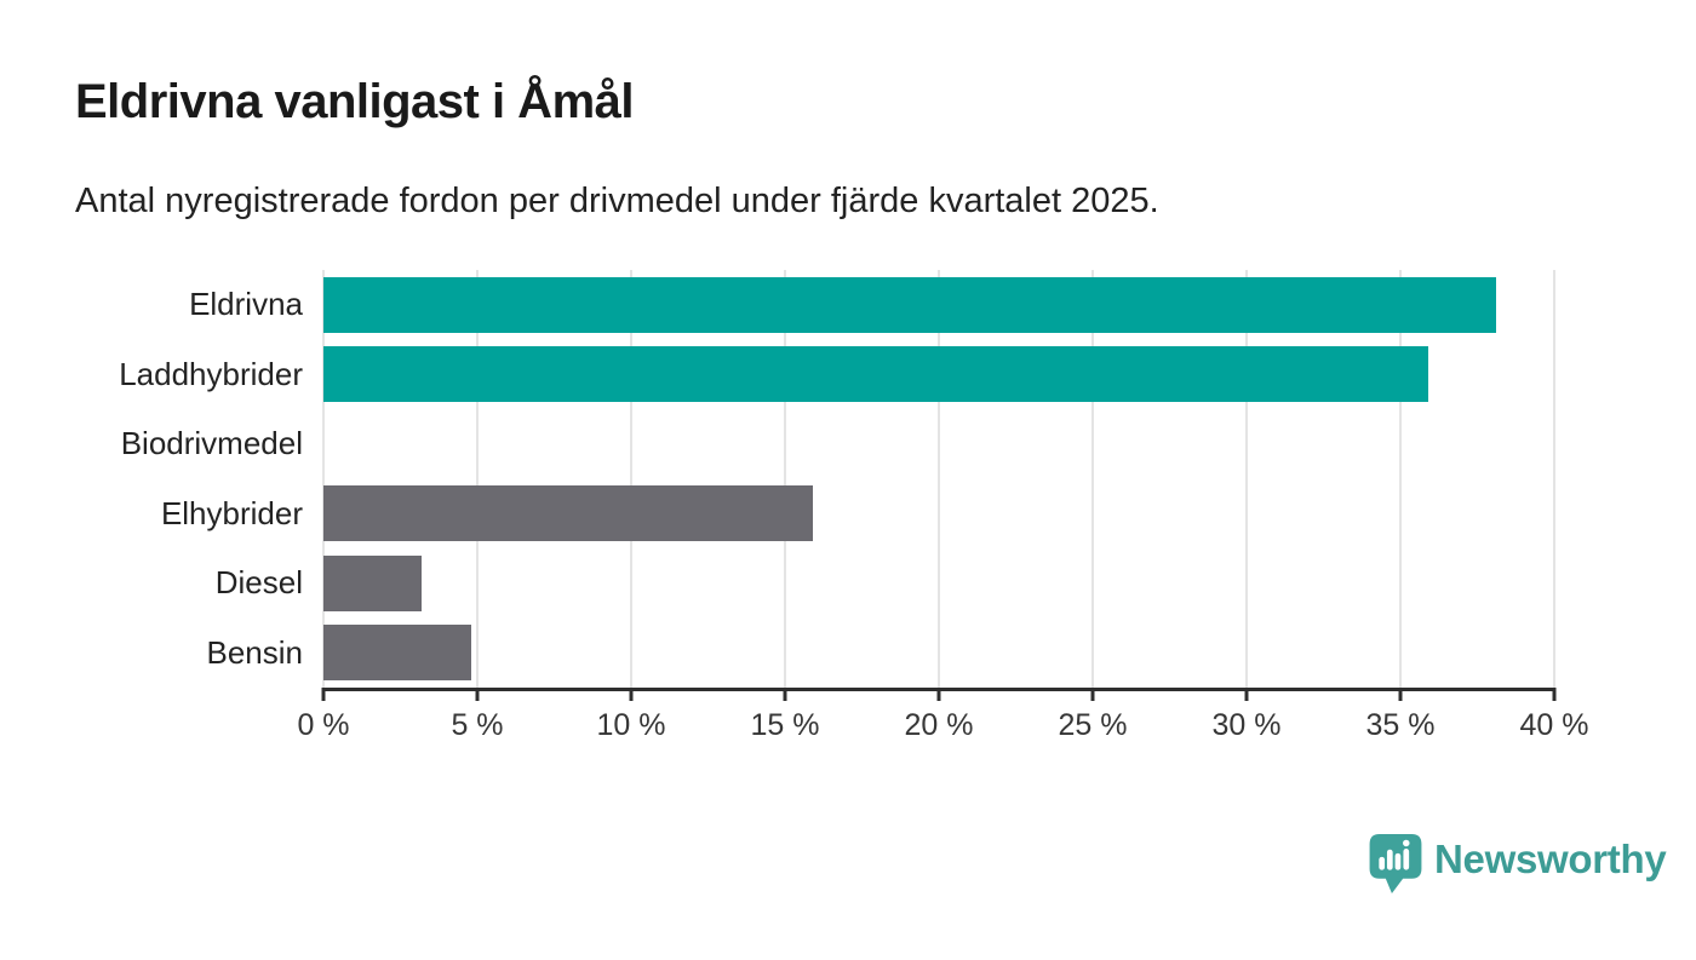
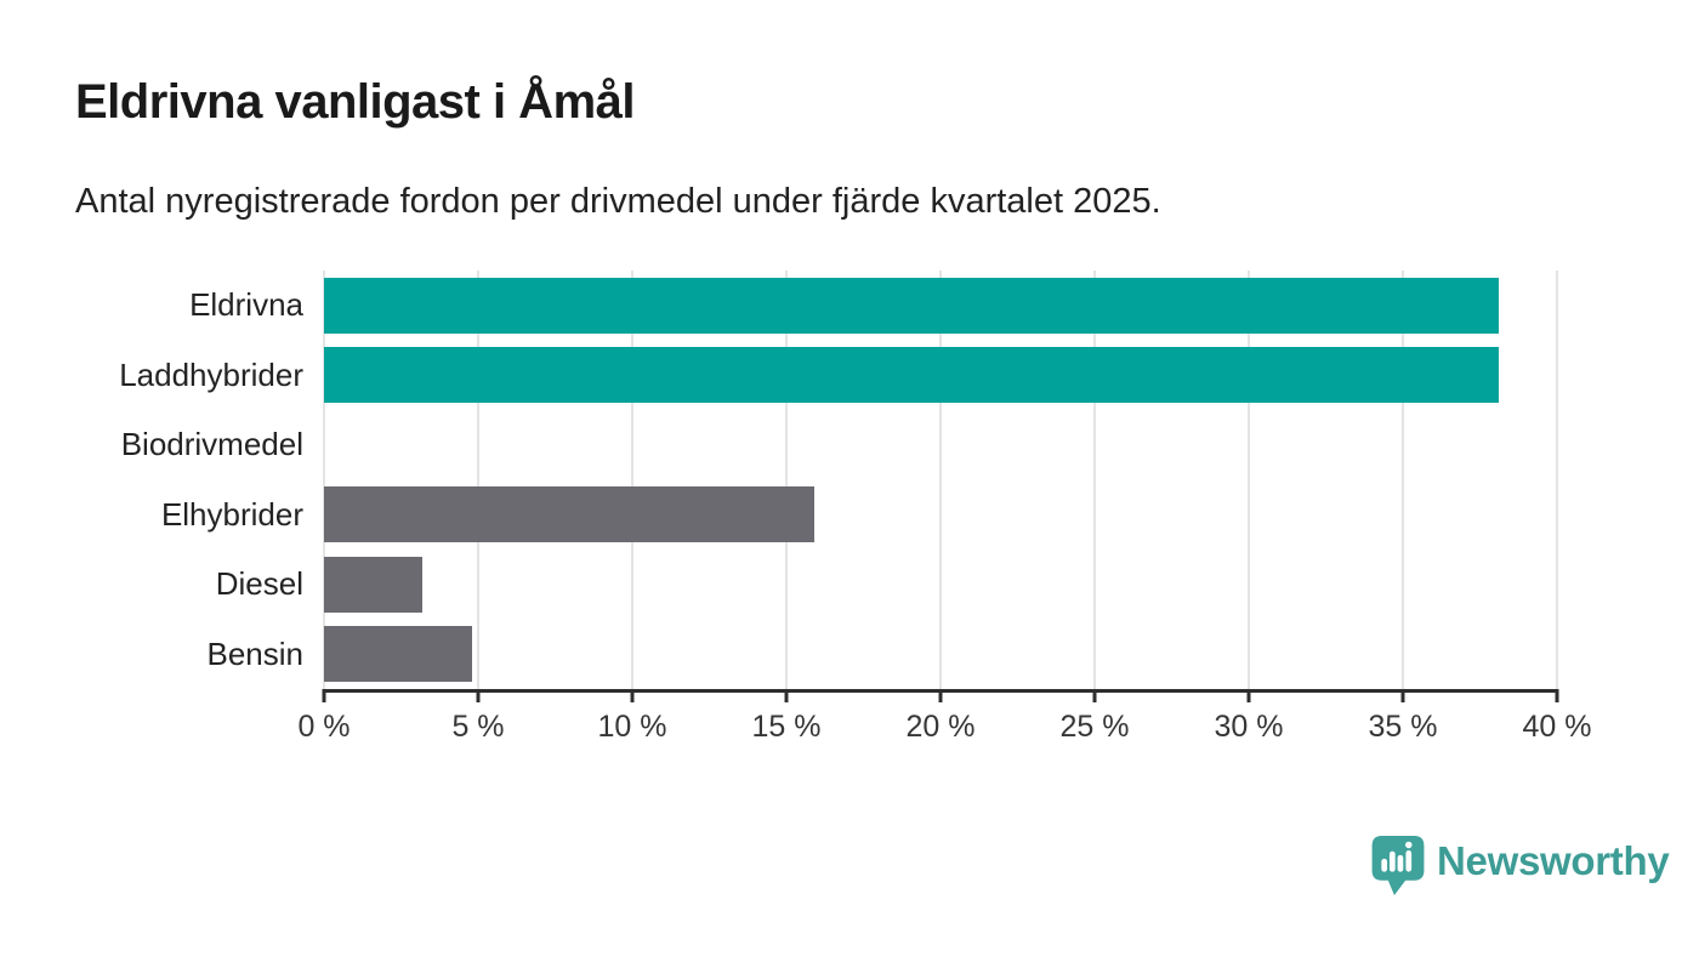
Laddhybrider: 35.9% -> 38.1%
